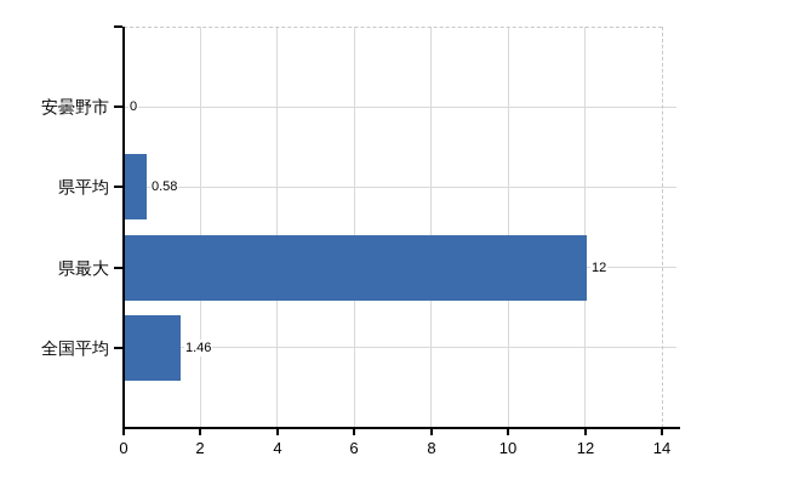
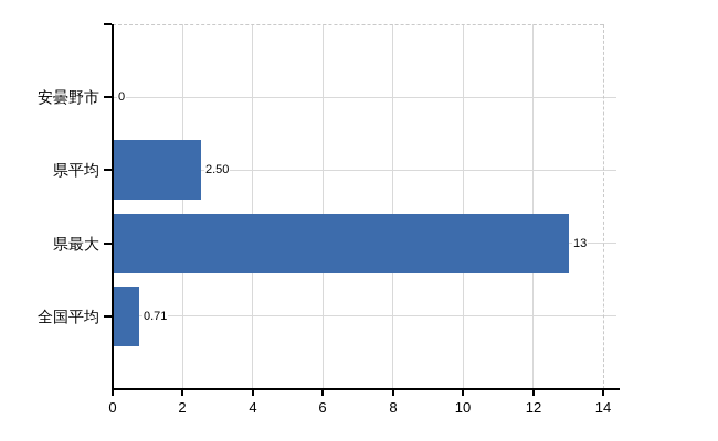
県平均: 0.58 -> 2.50
県最大: 12 -> 13
全国平均: 1.46 -> 0.71
